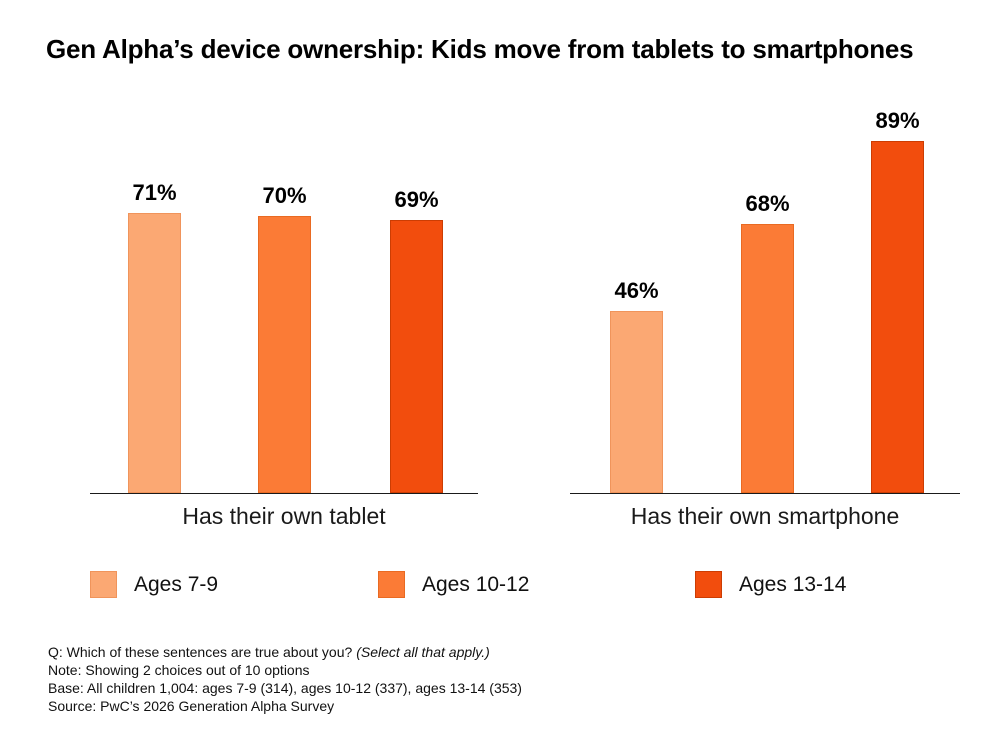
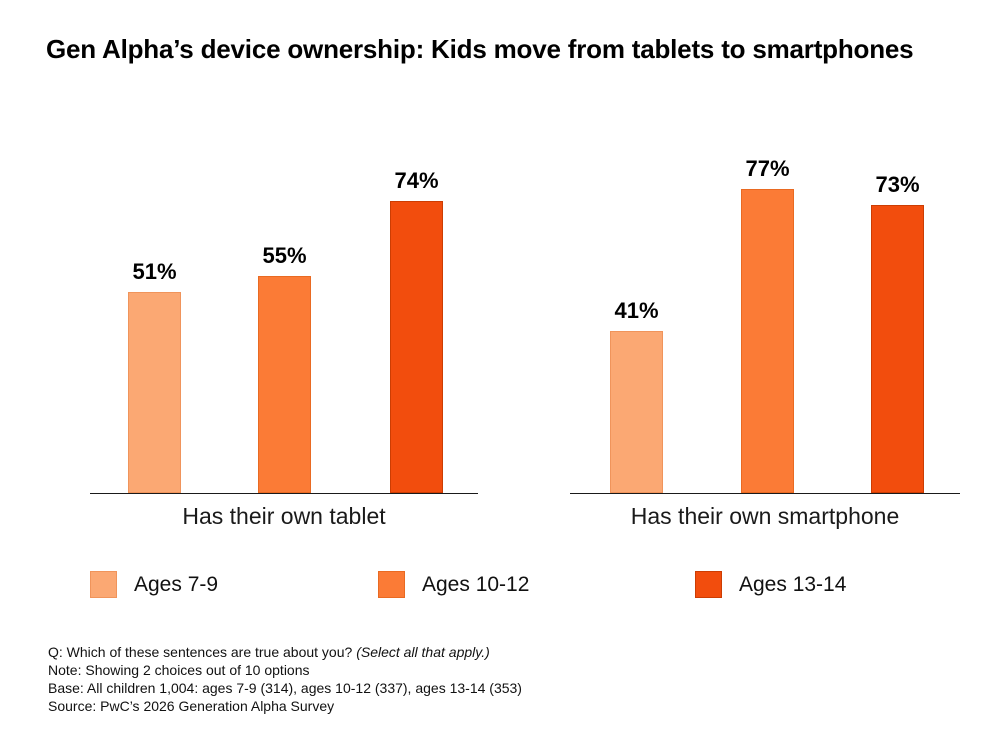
Ages 7-9/Has their own tablet: 71% -> 51%
Ages 10-12/Has their own tablet: 70% -> 55%
Ages 13-14/Has their own tablet: 69% -> 74%
Ages 7-9/Has their own smartphone: 46% -> 41%
Ages 10-12/Has their own smartphone: 68% -> 77%
Ages 13-14/Has their own smartphone: 89% -> 73%
